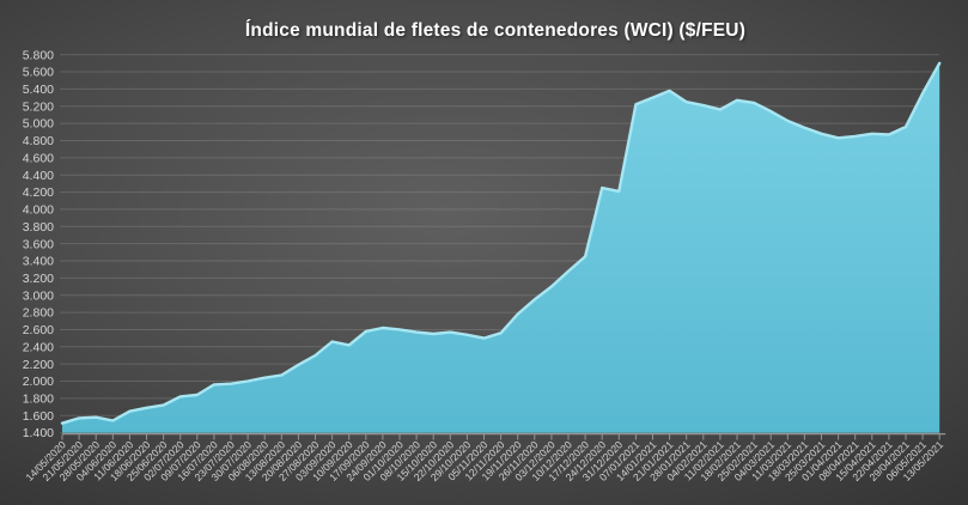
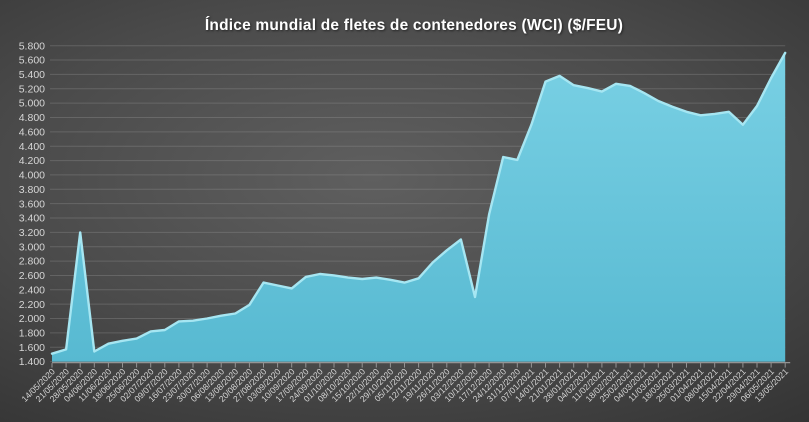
28/05/2020: 1600 -> 3200
27/08/2020: 2300 -> 2500
10/12/2020: 3300 -> 2300
07/01/2021: 5200 -> 4700
22/04/2021: 4900 -> 4700
